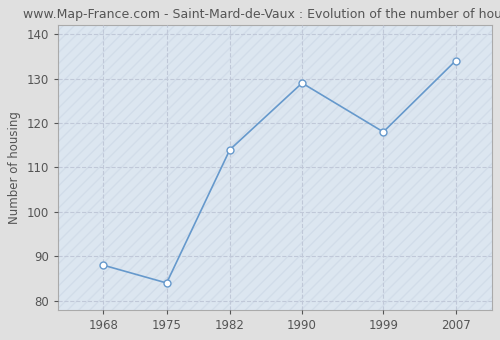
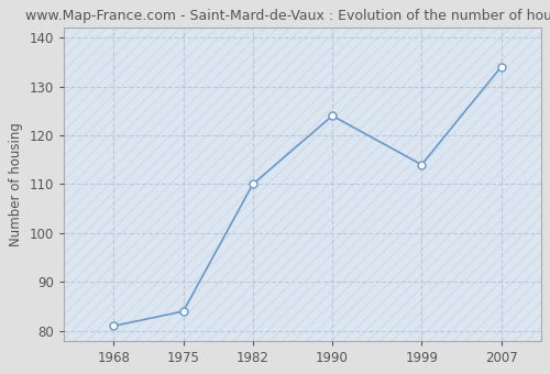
1968: 88 -> 81
1982: 114 -> 110
1990: 129 -> 124
1999: 118 -> 114
